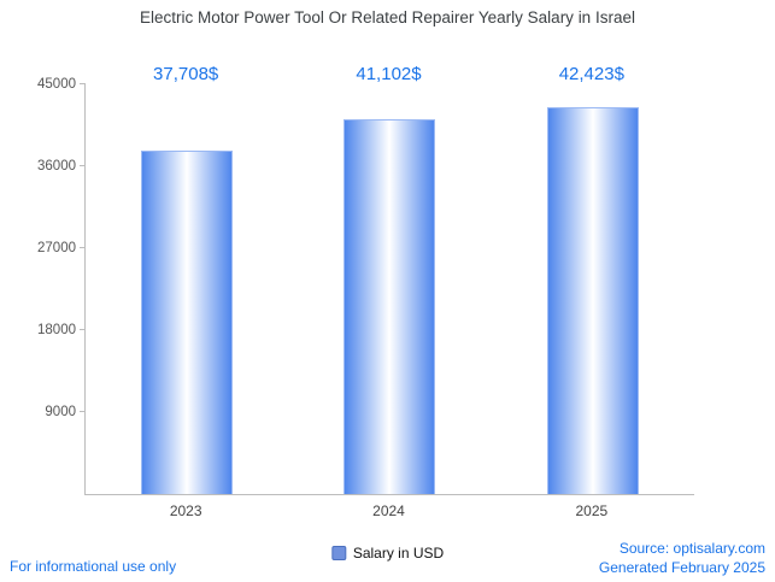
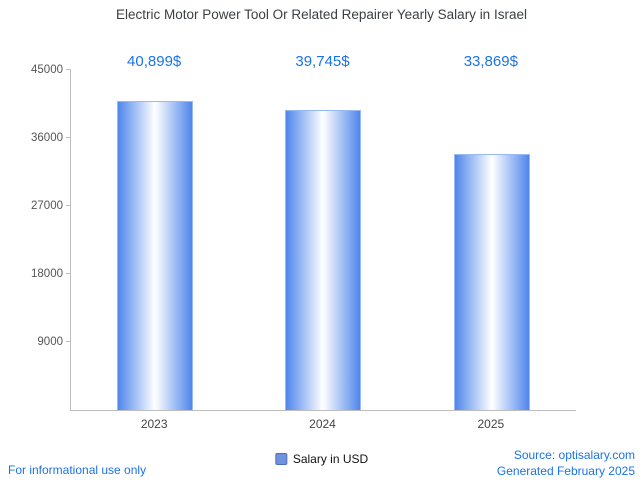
2023: 37,708 -> 40,899
2024: 41,102 -> 39,745
2025: 42,423 -> 33,869
